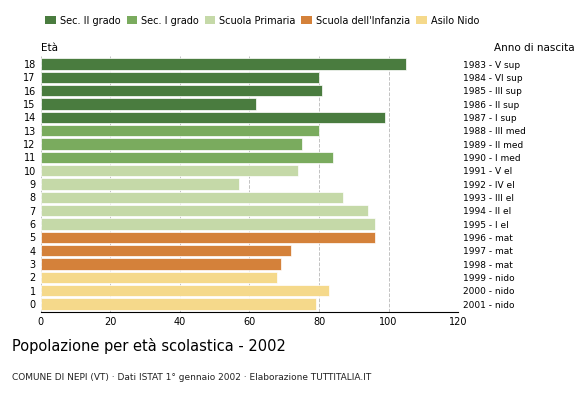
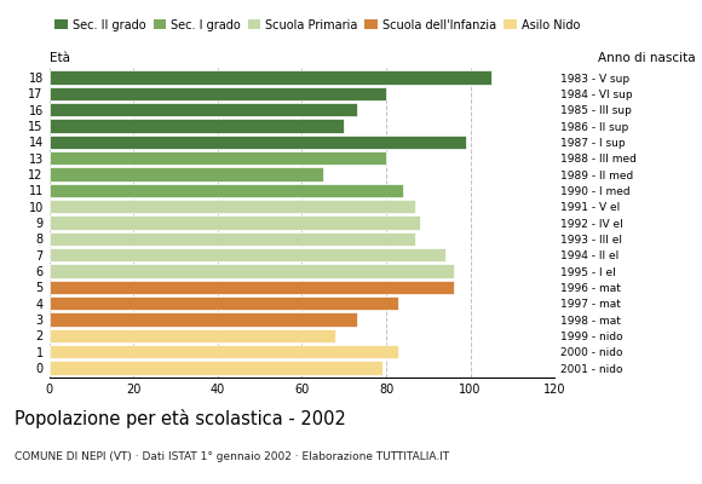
16: 81 -> 73
15: 62 -> 70
12: 75 -> 65
10: 74 -> 87
9: 57 -> 88
4: 72 -> 83
3: 69 -> 73
